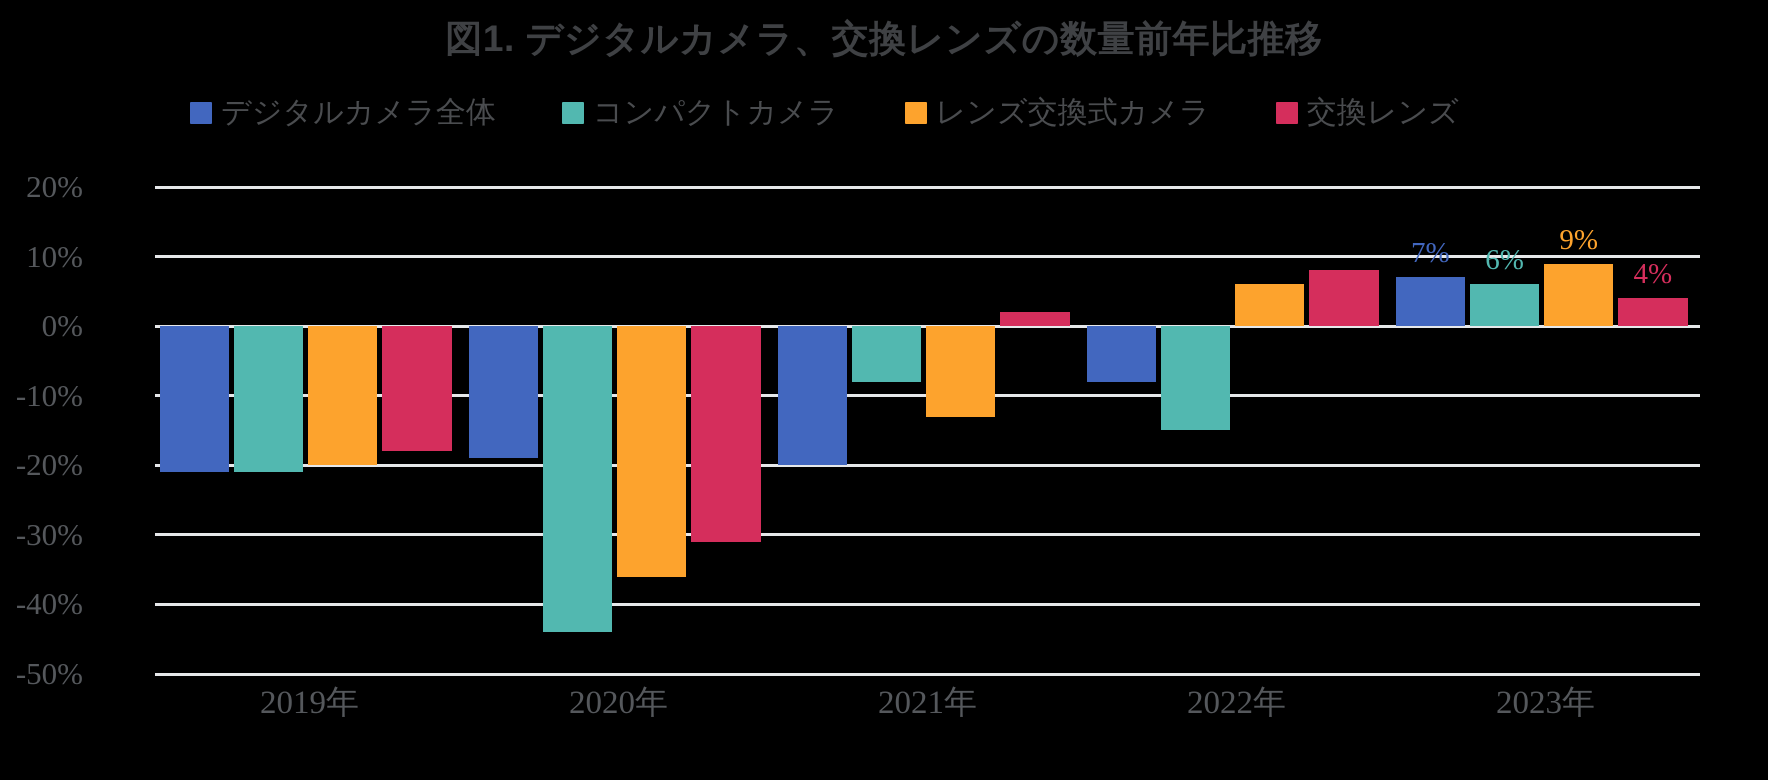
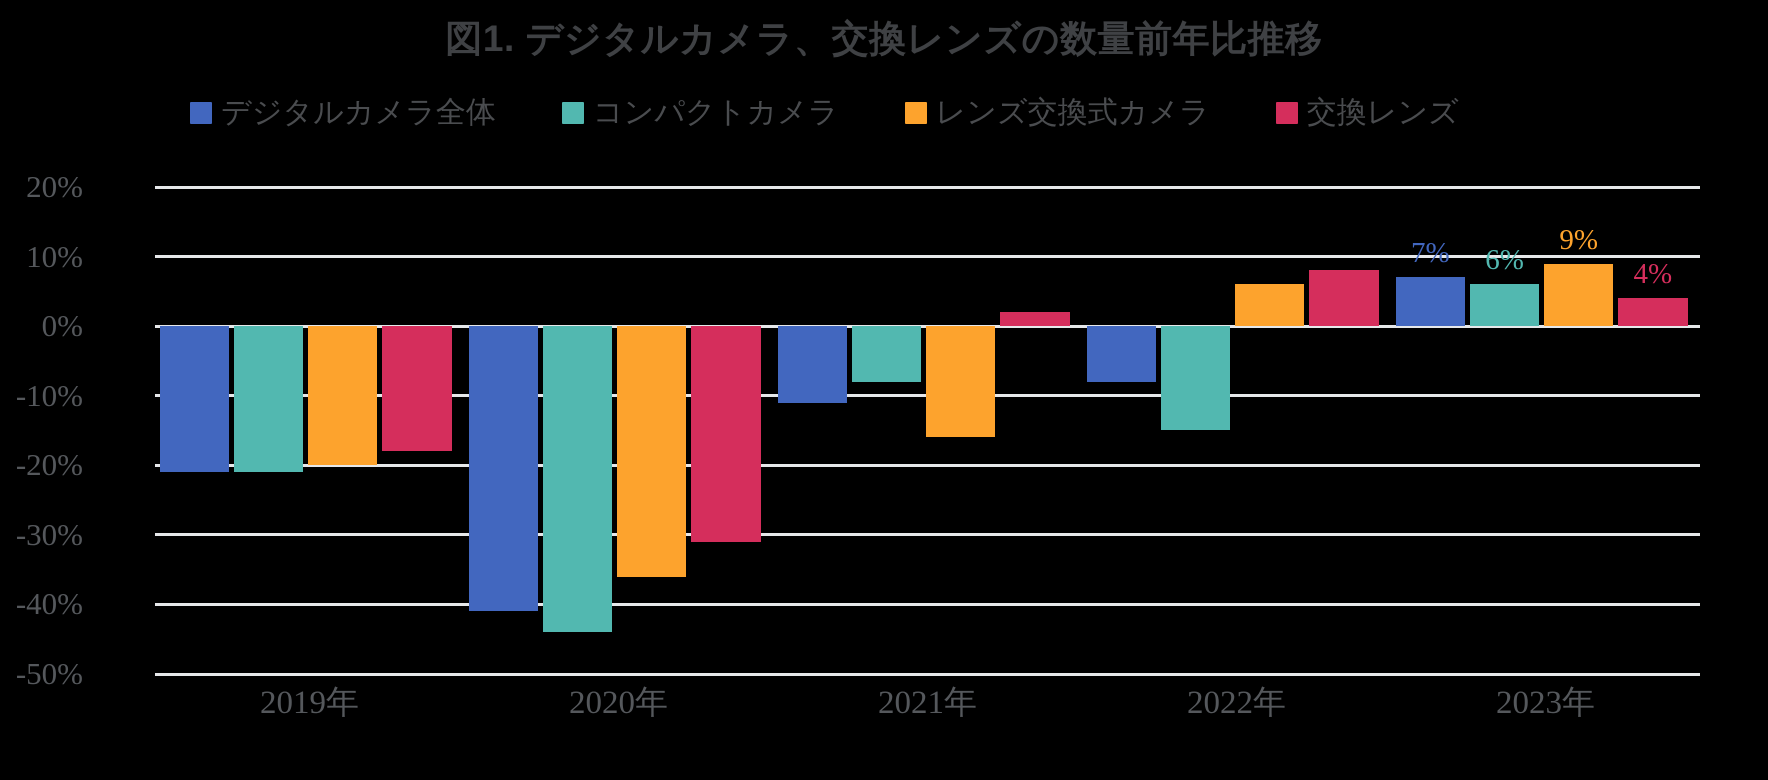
デジタルカメラ全体/2020年: -19% -> -41%
デジタルカメラ全体/2021年: -20% -> -11%
レンズ交換式カメラ/2021年: -13% -> -16%
